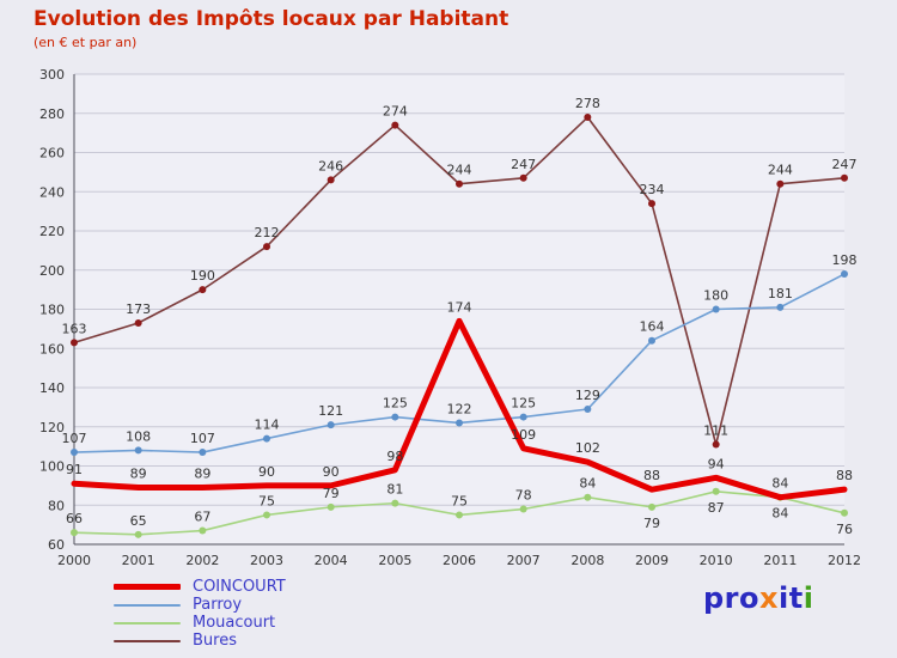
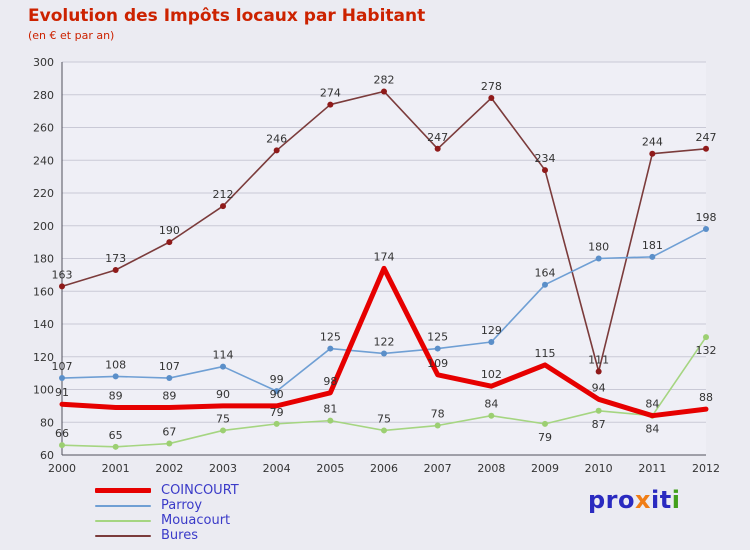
Parroy/2004: 121 -> 99
Bures/2006: 244 -> 282
COINCOURT/2009: 88 -> 115
Mouacourt/2012: 76 -> 132
